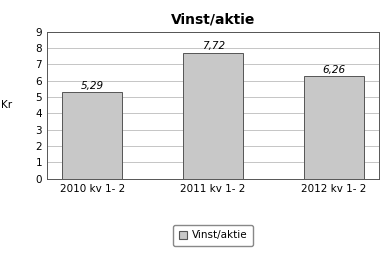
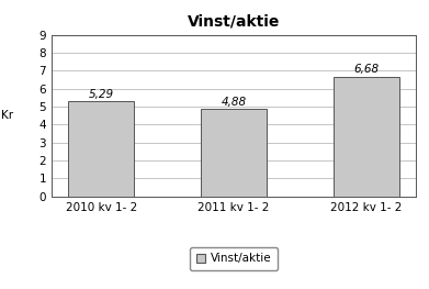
2011 kv 1- 2: 7,72 -> 4,88
2012 kv 1- 2: 6,26 -> 6,68
